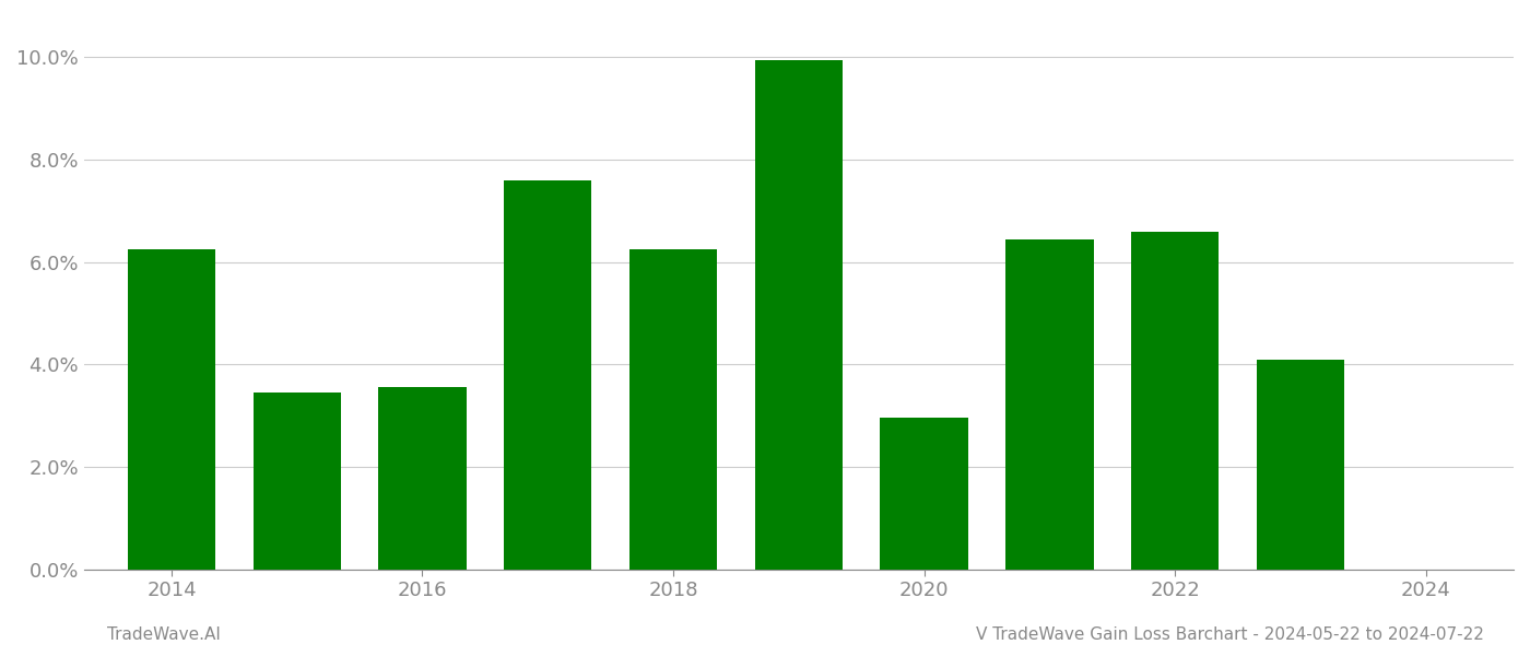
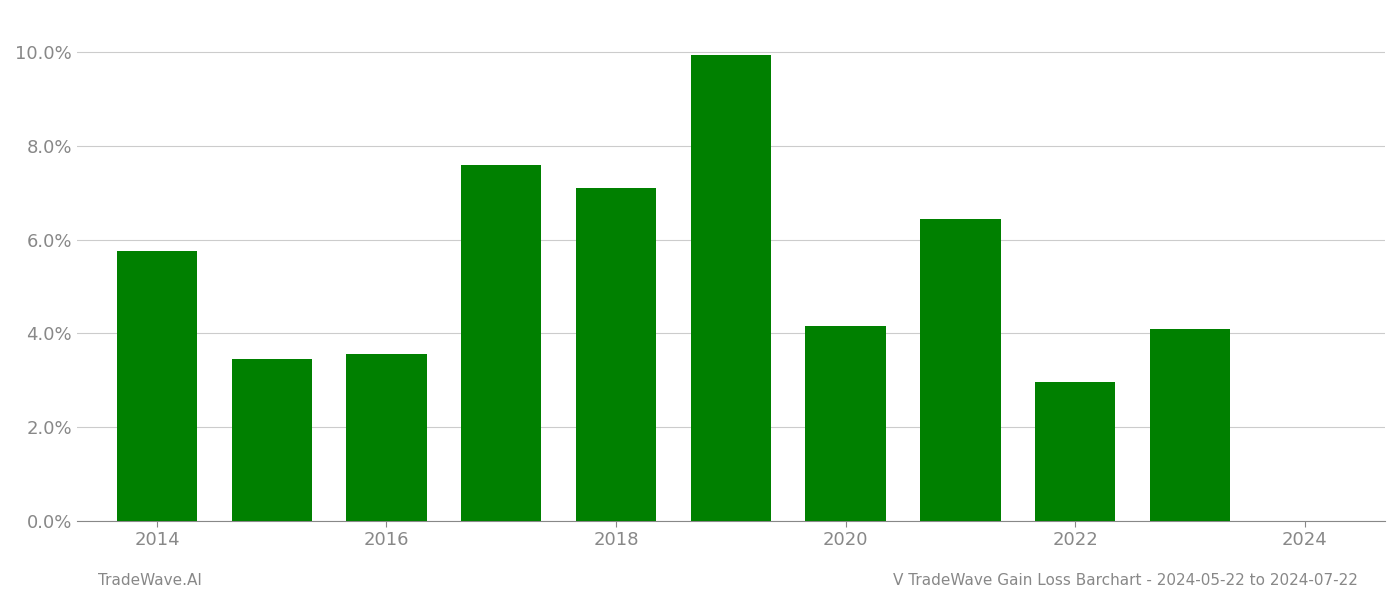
2014: 6.25% -> 5.75%
2018: 6.25% -> 7.10%
2020: 2.95% -> 4.15%
2022: 6.60% -> 2.95%
